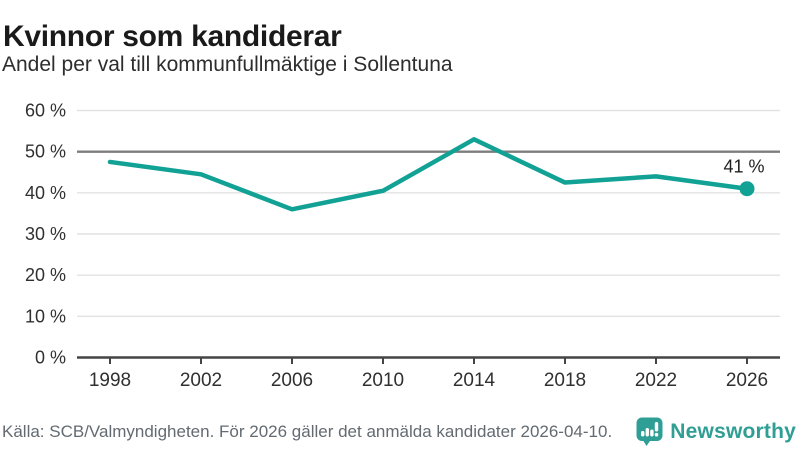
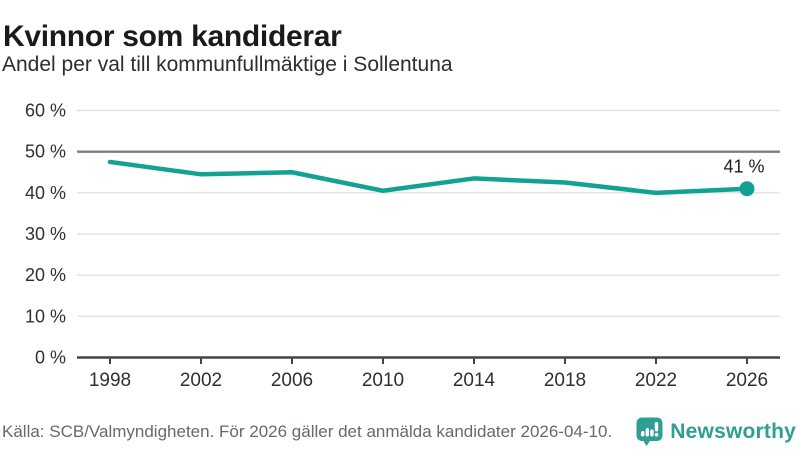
2006: 36% -> 45%
2014: 53% -> 44%
2022: 44% -> 40%
